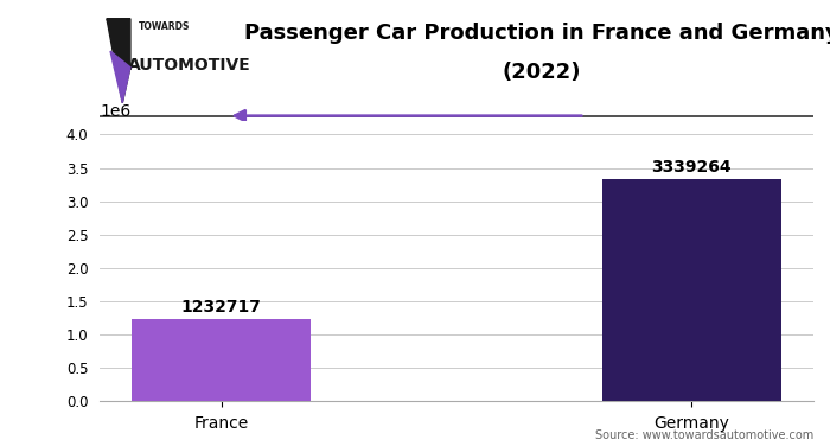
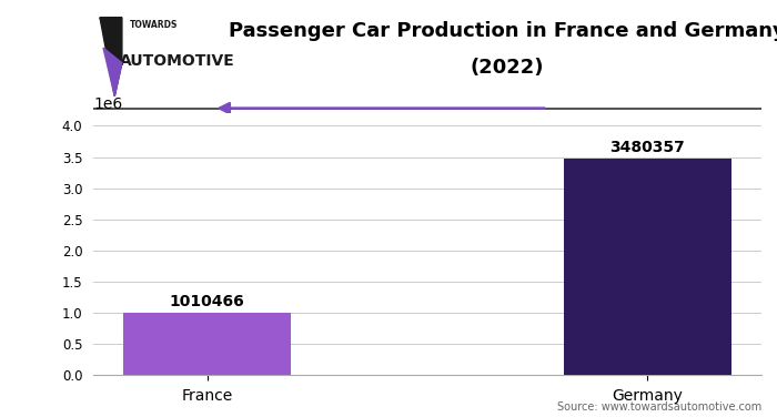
France: 1232717 -> 1010466
Germany: 3339264 -> 3480357
